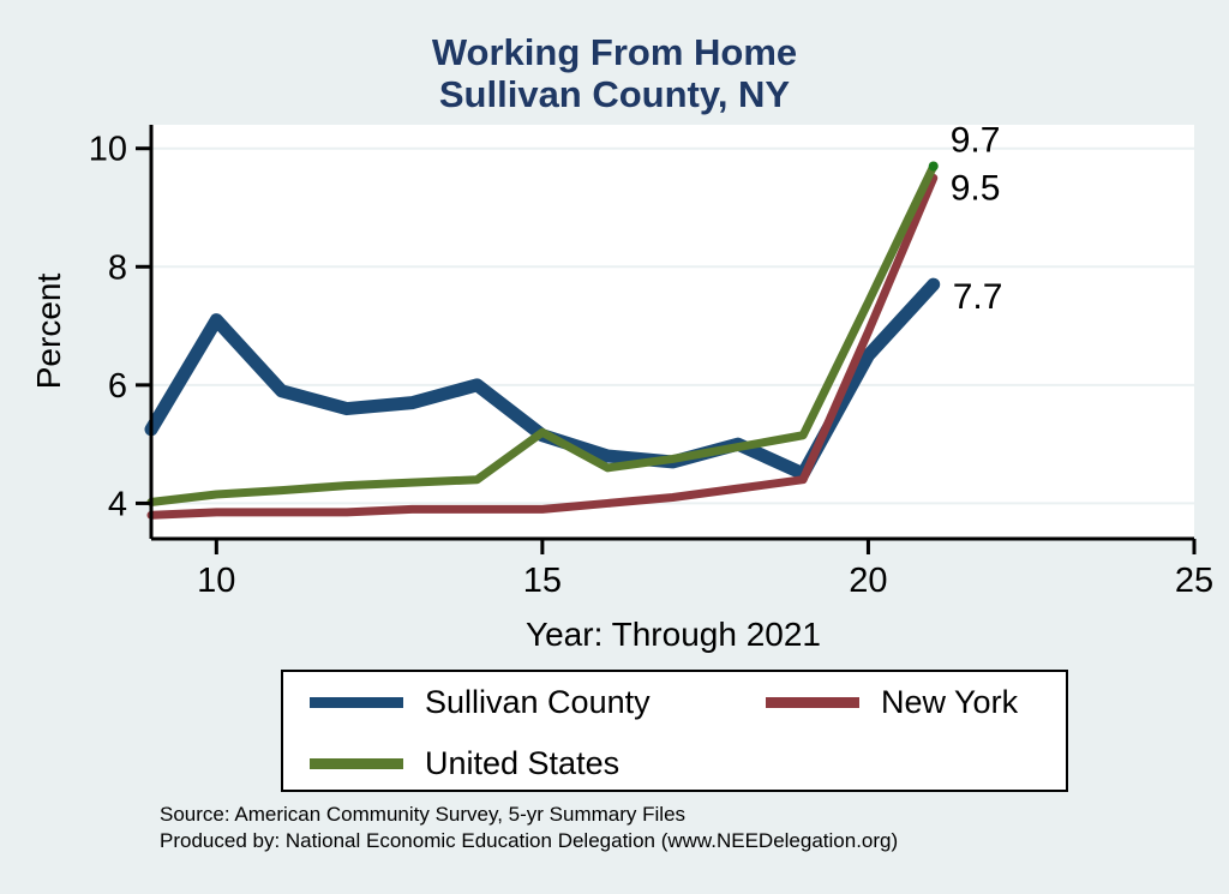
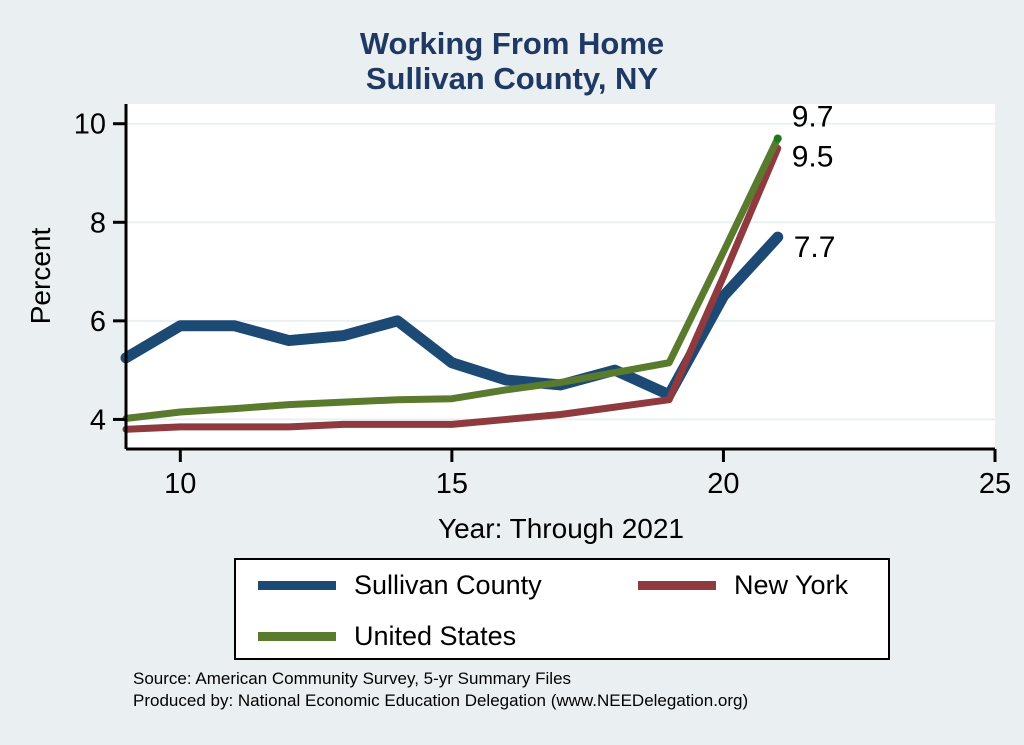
Sullivan County/10: 7.1 -> 5.9
United States/15: 5.2 -> 4.4
